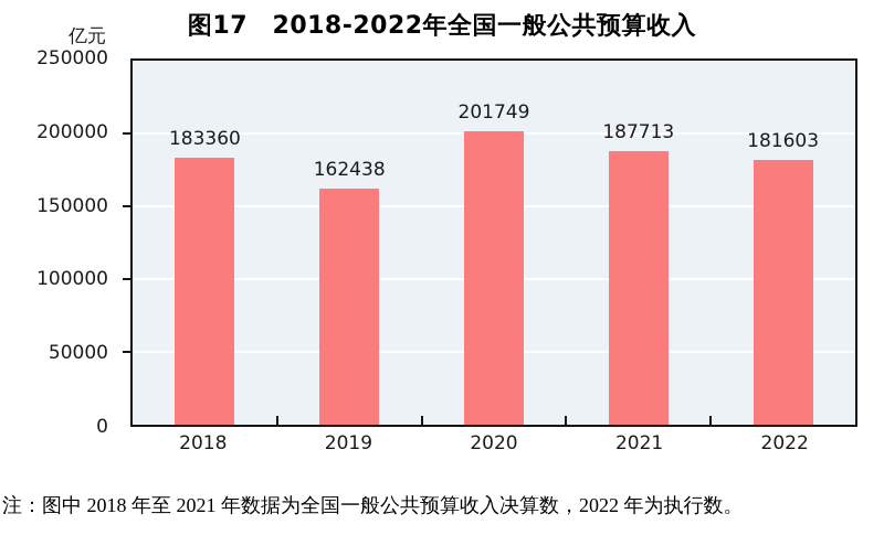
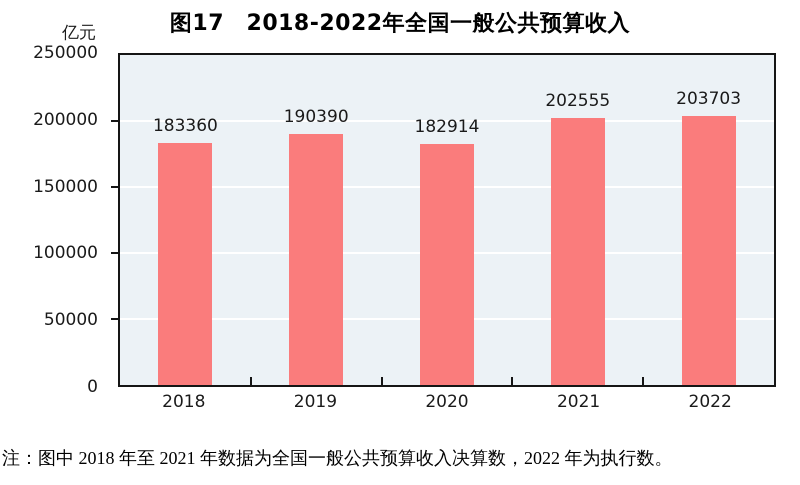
2019: 162438 -> 190390
2020: 201749 -> 182914
2021: 187713 -> 202555
2022: 181603 -> 203703
